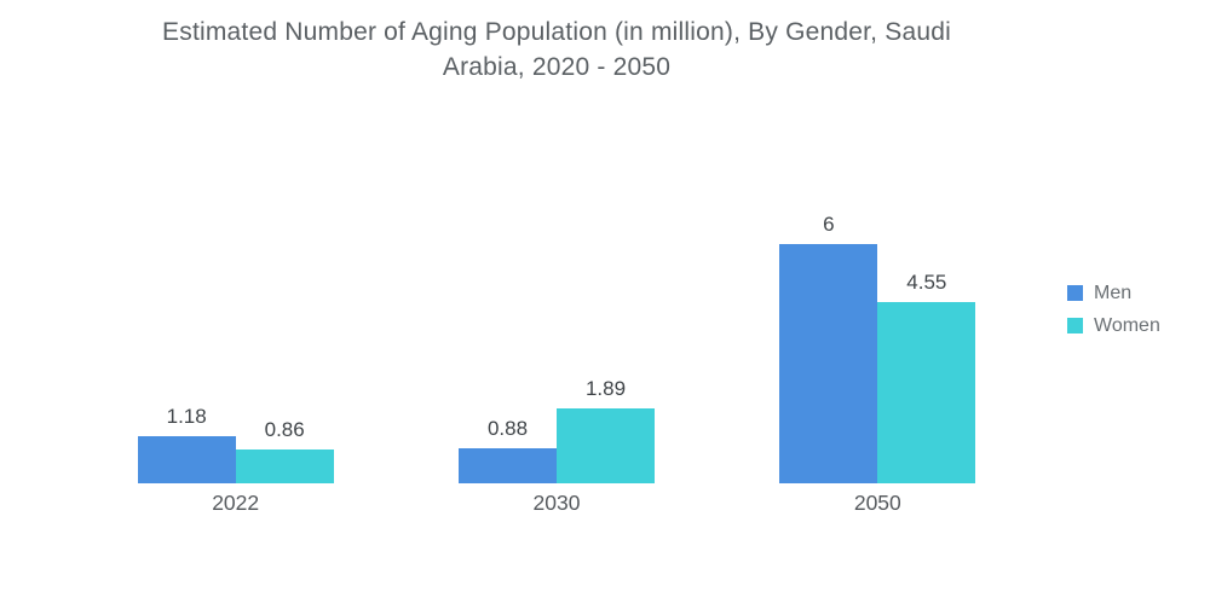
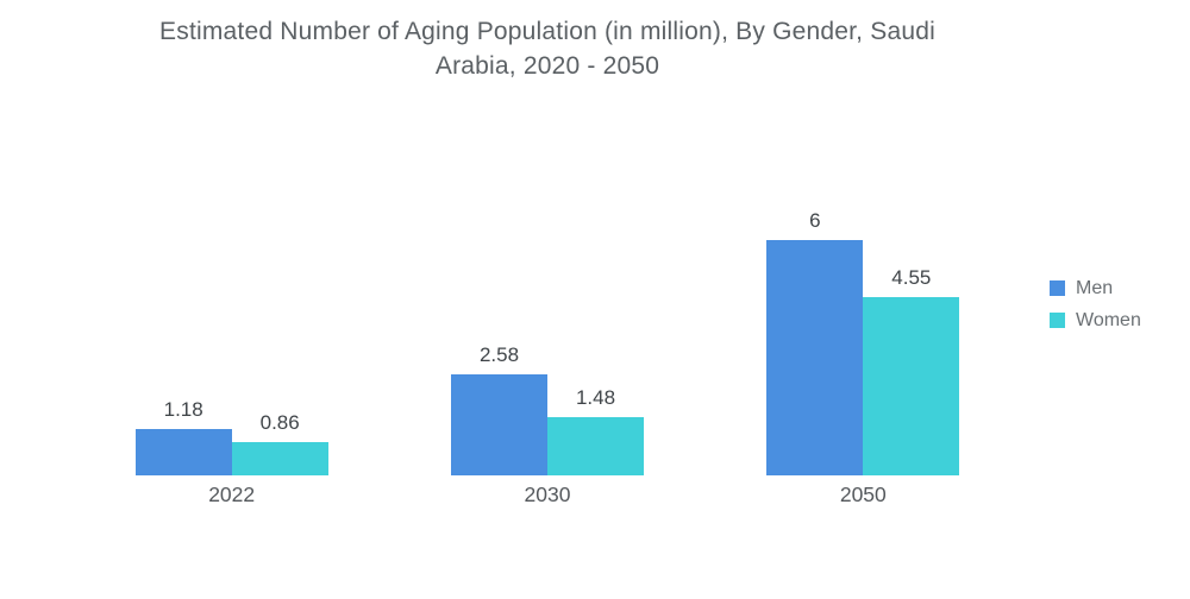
Men/2030: 0.88 -> 2.58
Women/2030: 1.89 -> 1.48
